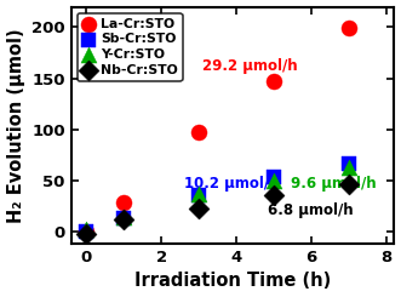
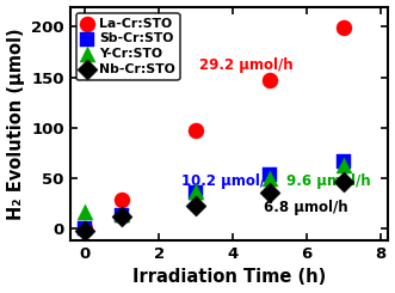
Y-Cr:STO/0: 2 -> 16
